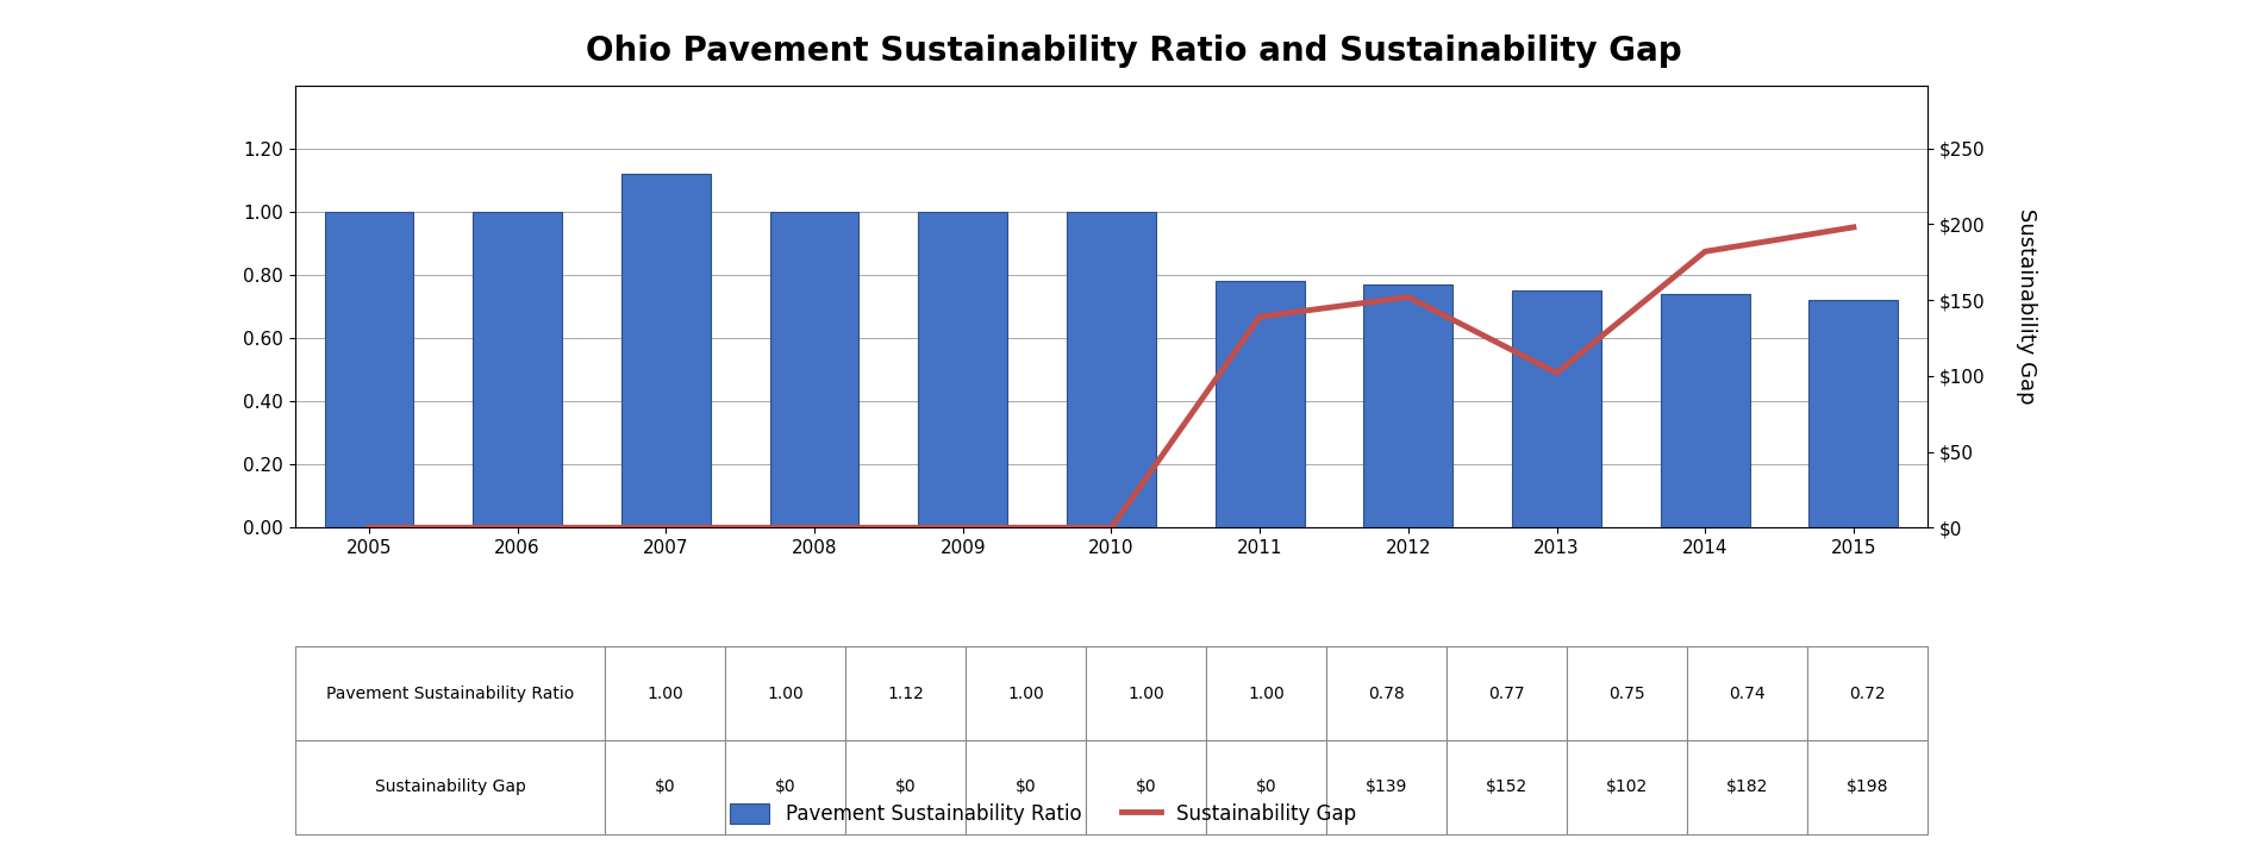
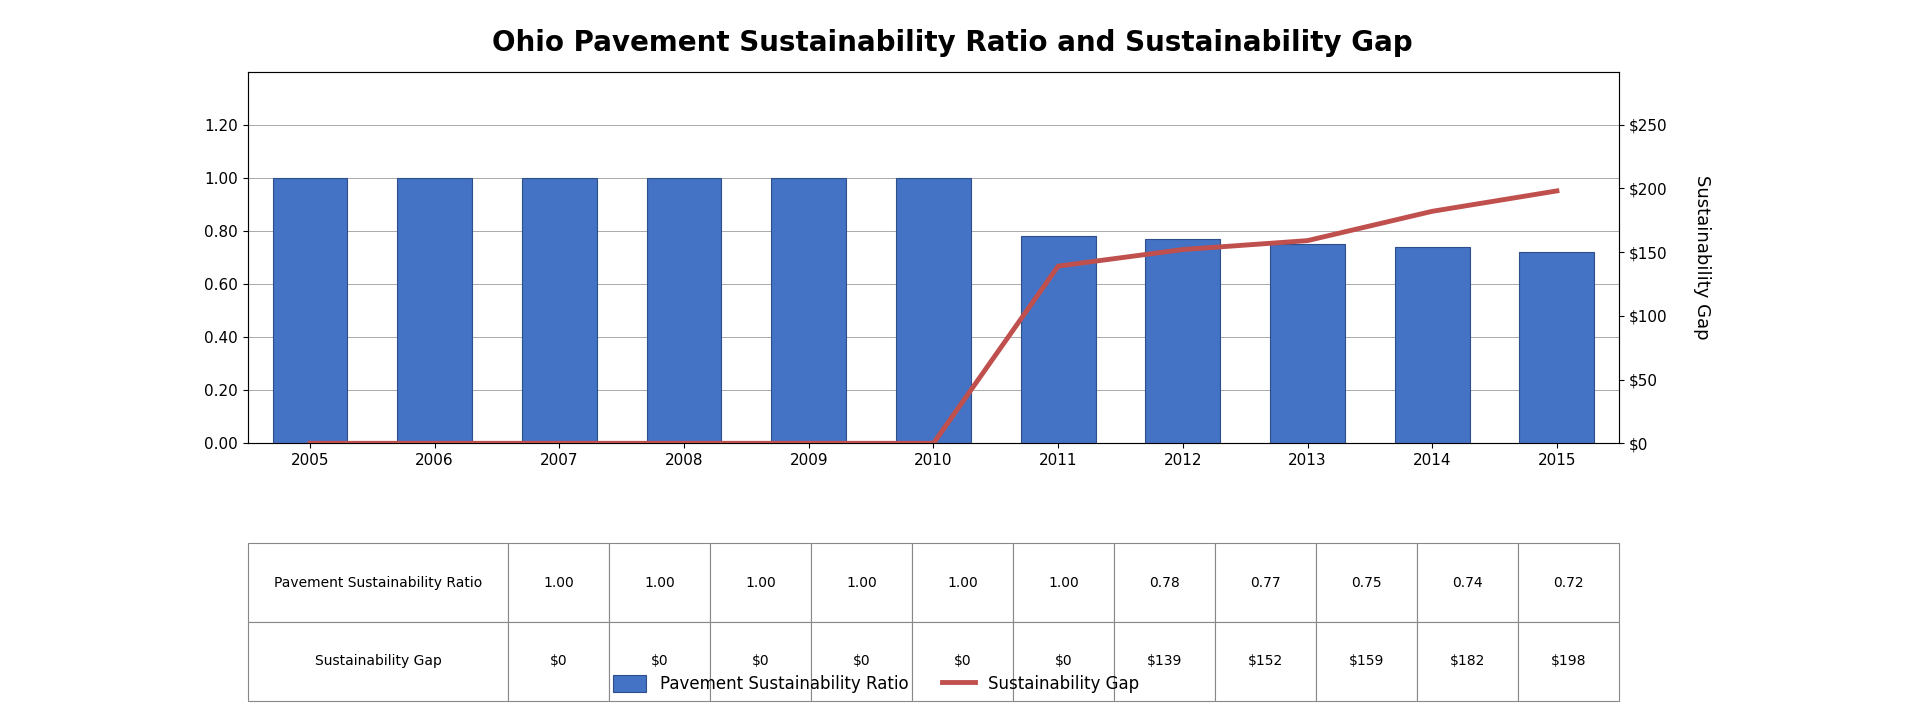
Pavement Sustainability Ratio/2007: 1.12 -> 1.00
Sustainability Gap/2013: $102 -> $159
